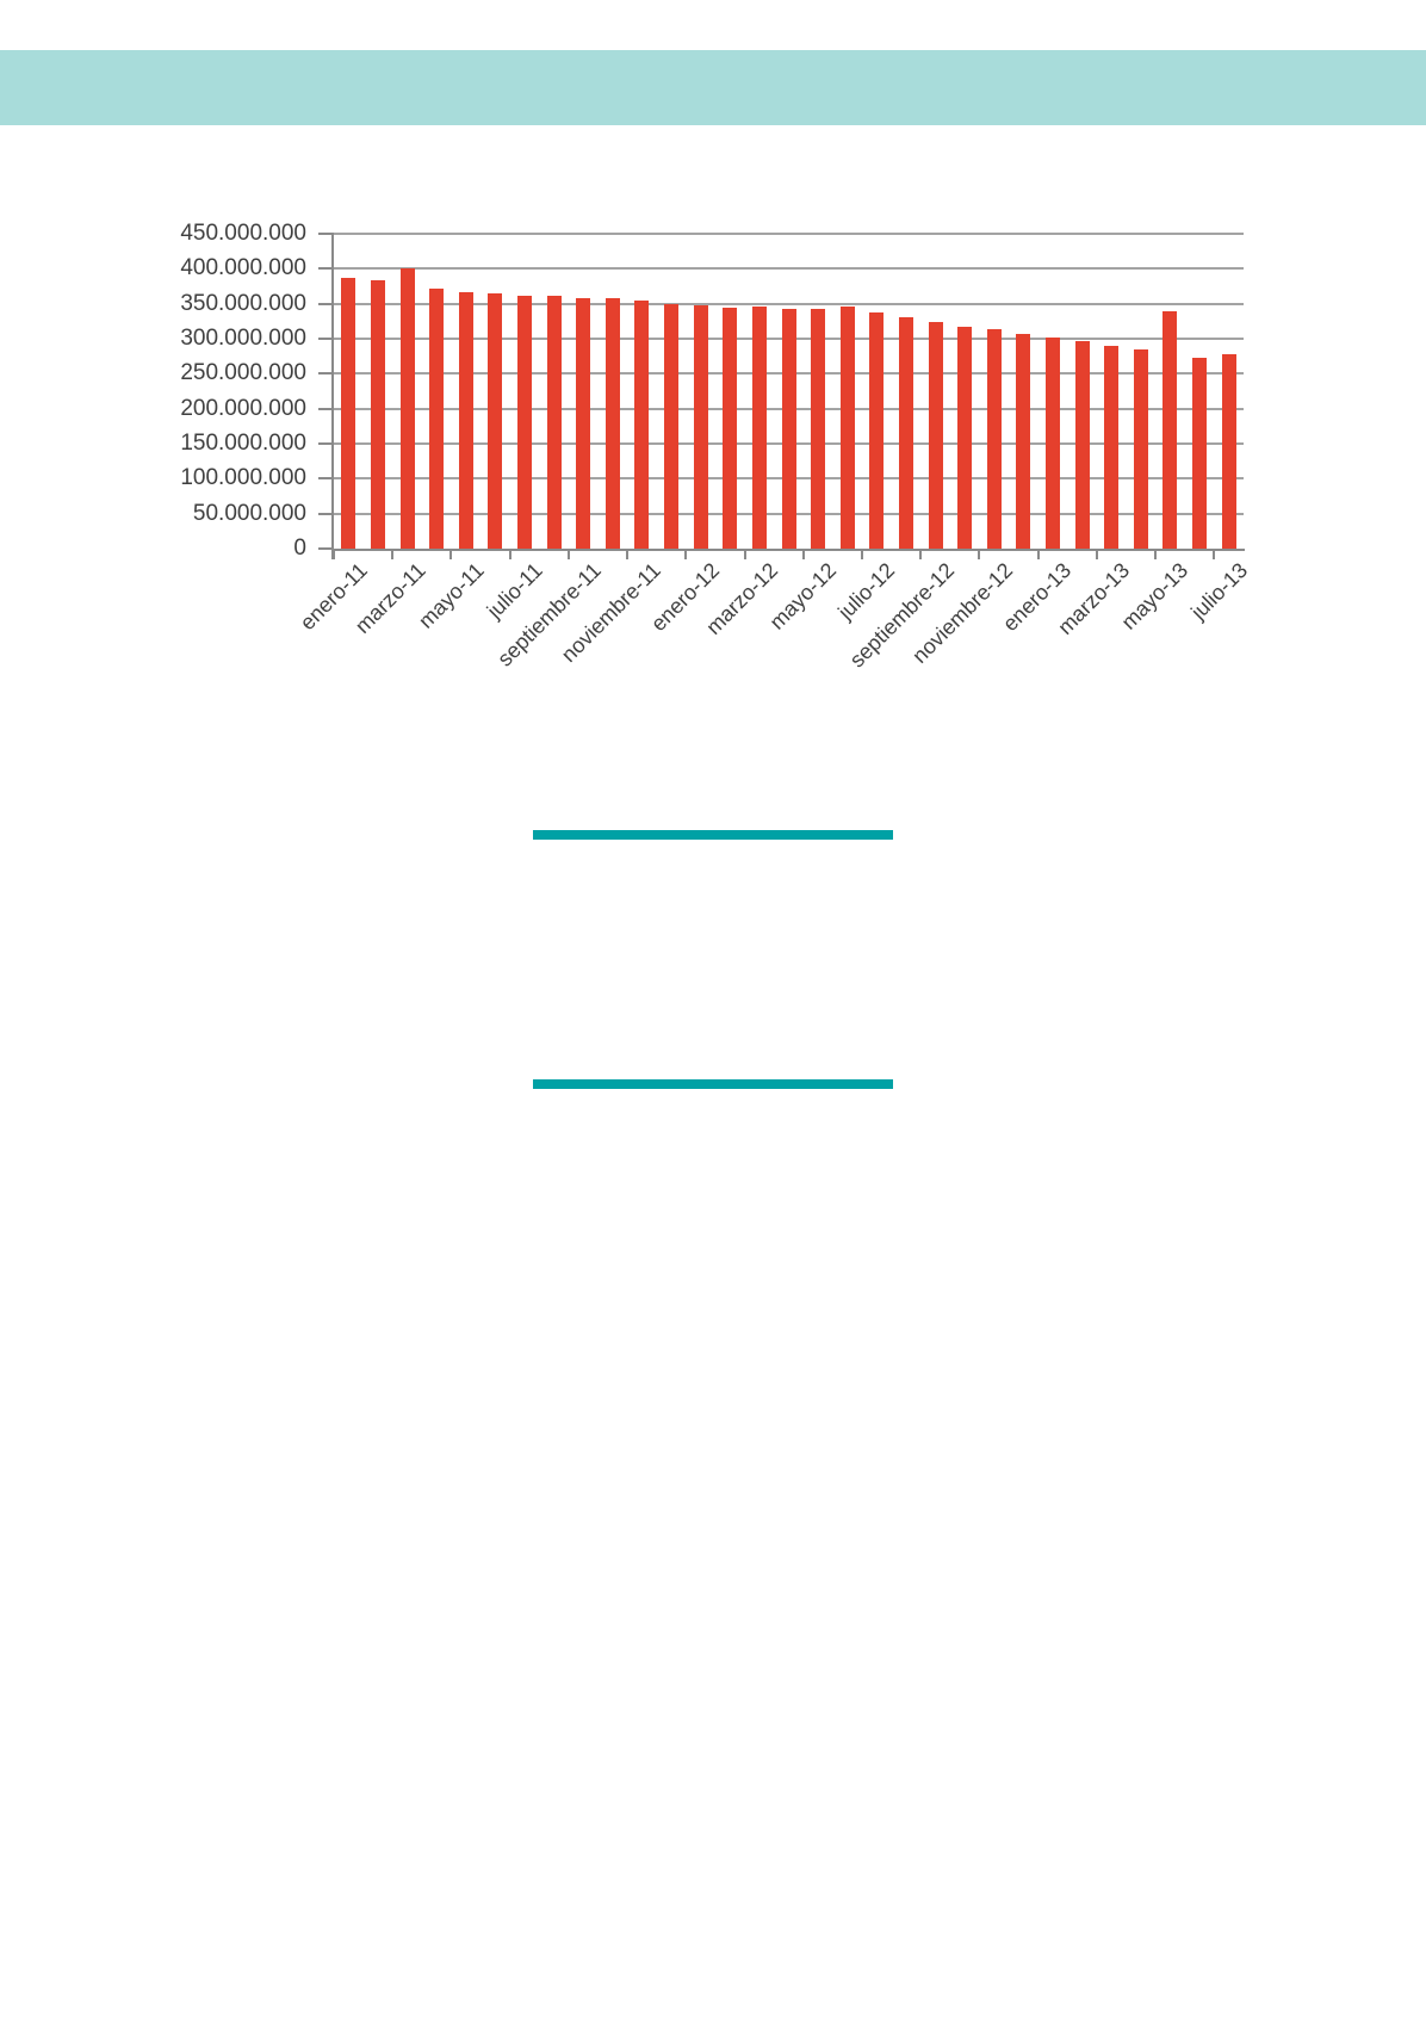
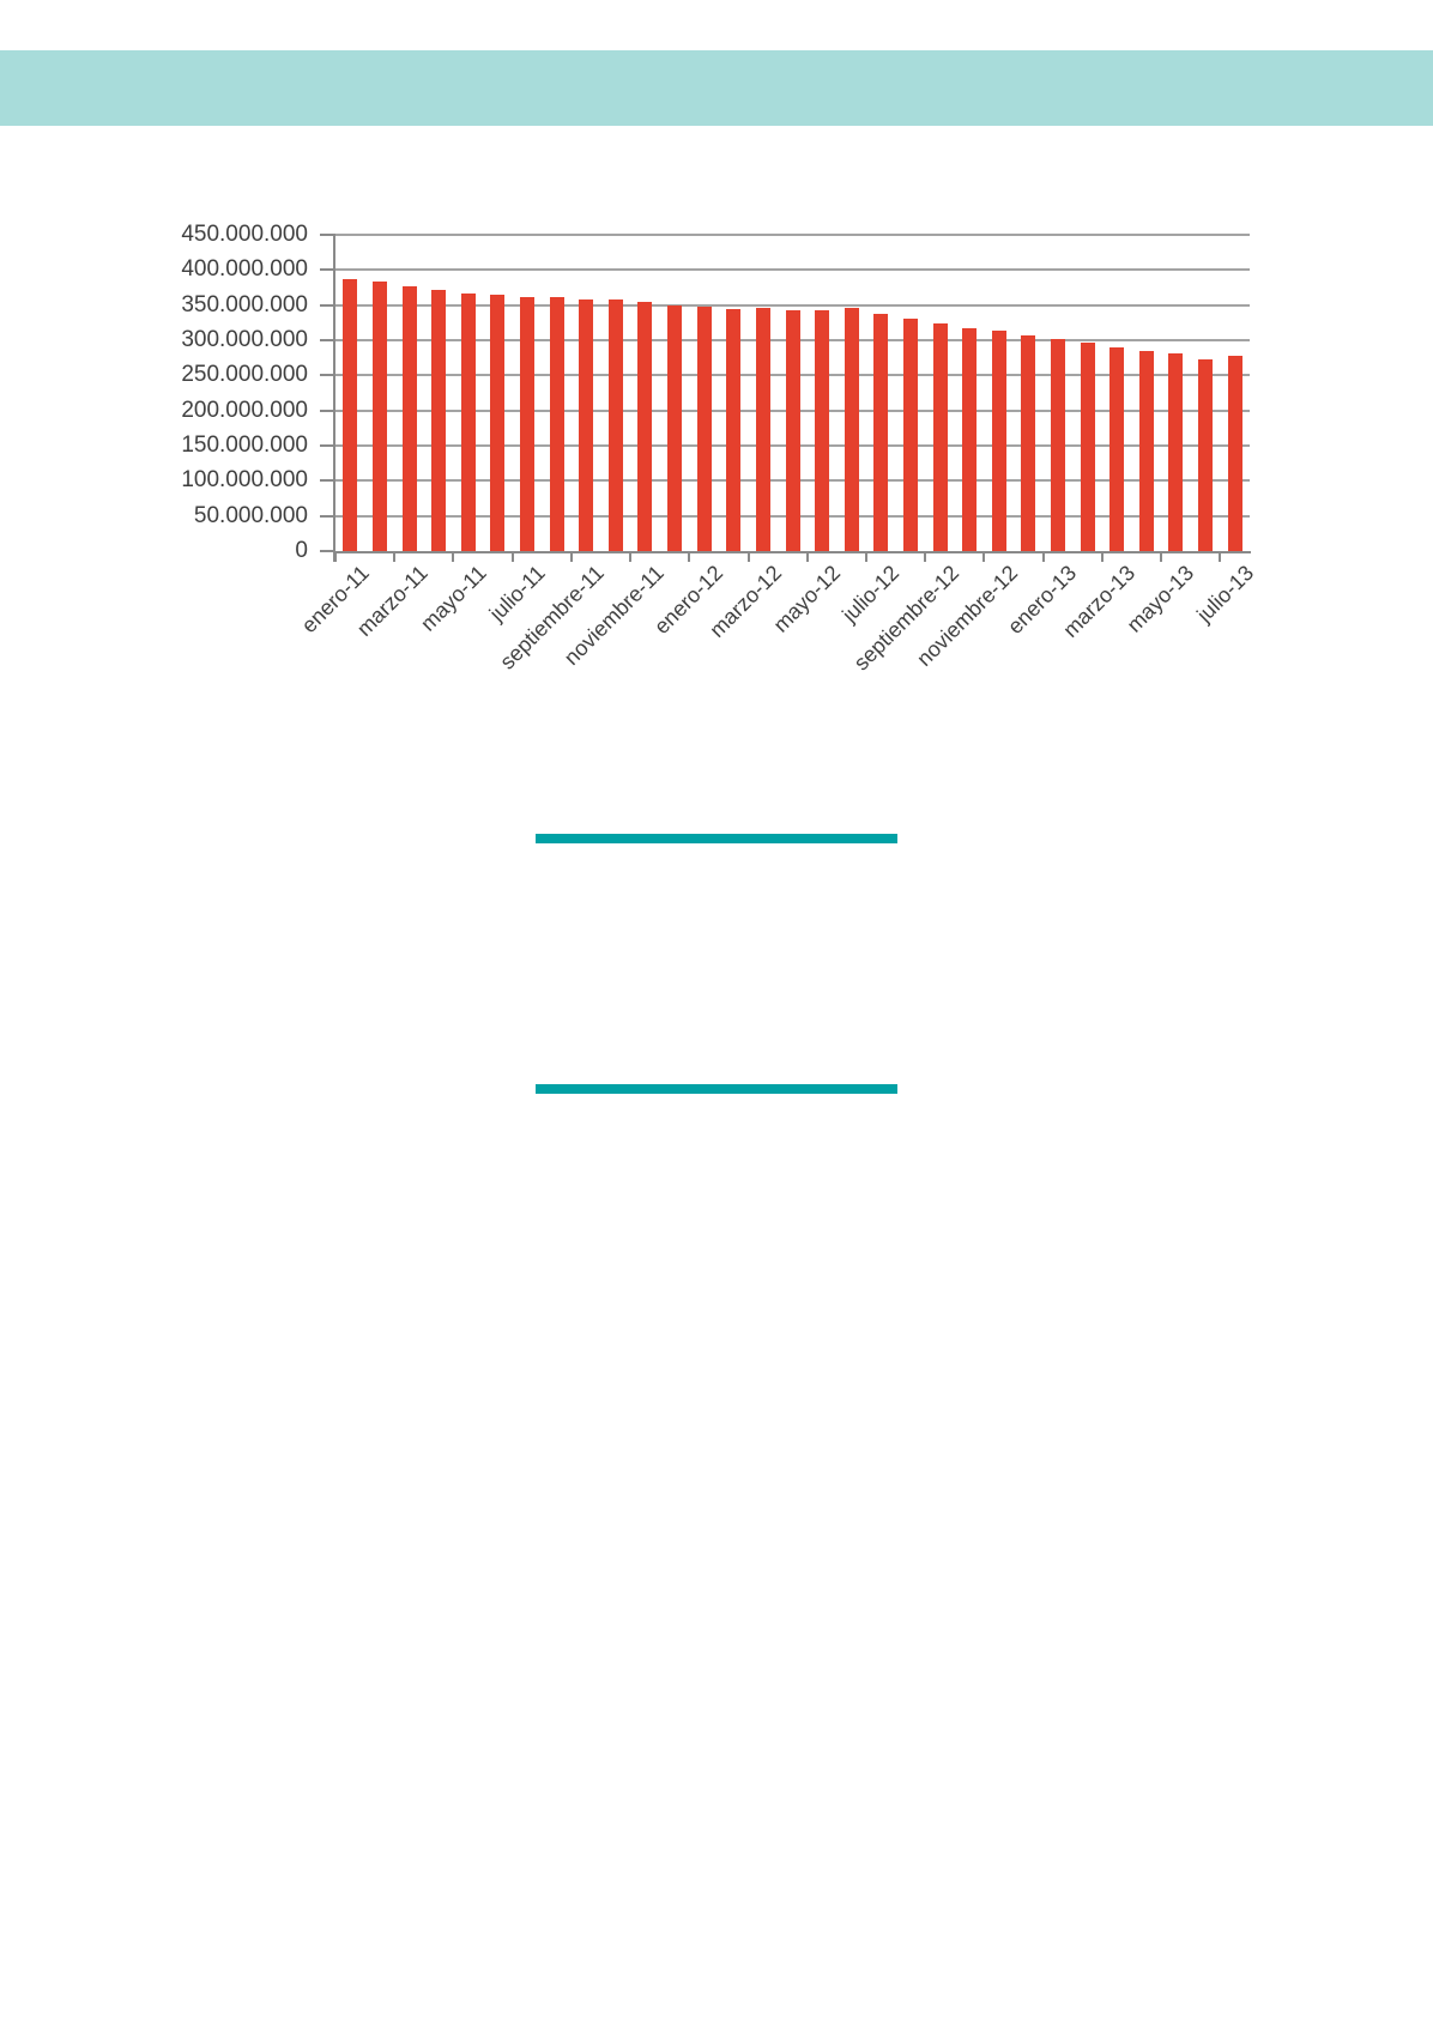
marzo-11: 400000000 -> 380000000
mayo-13: 340000000 -> 280000000
